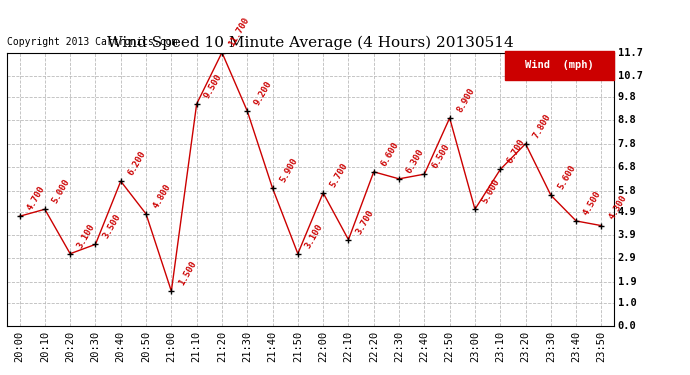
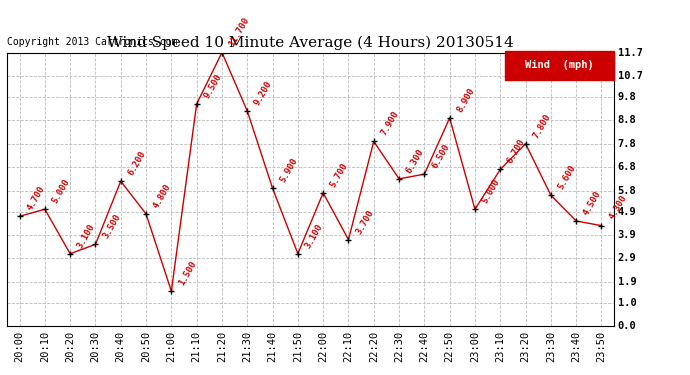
22:20: 6.600 -> 7.900
